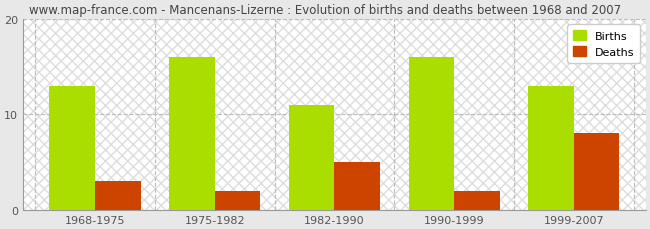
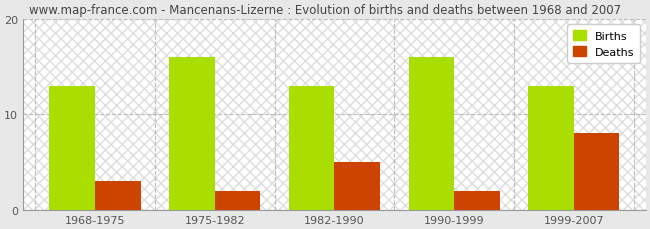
Births/1982-1990: 11 -> 13
